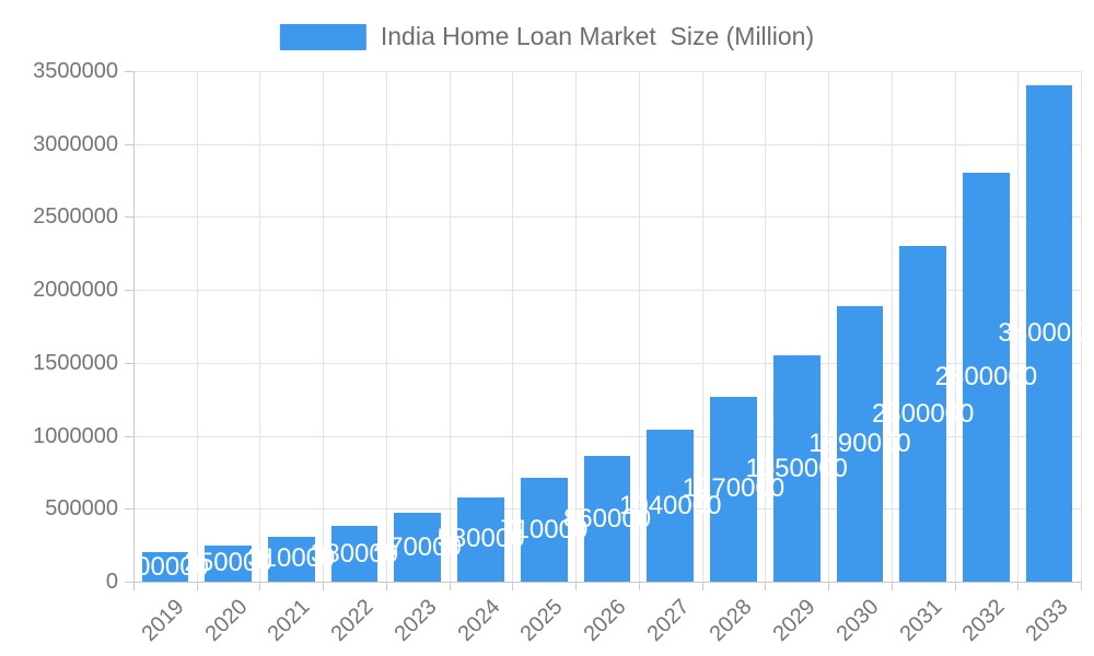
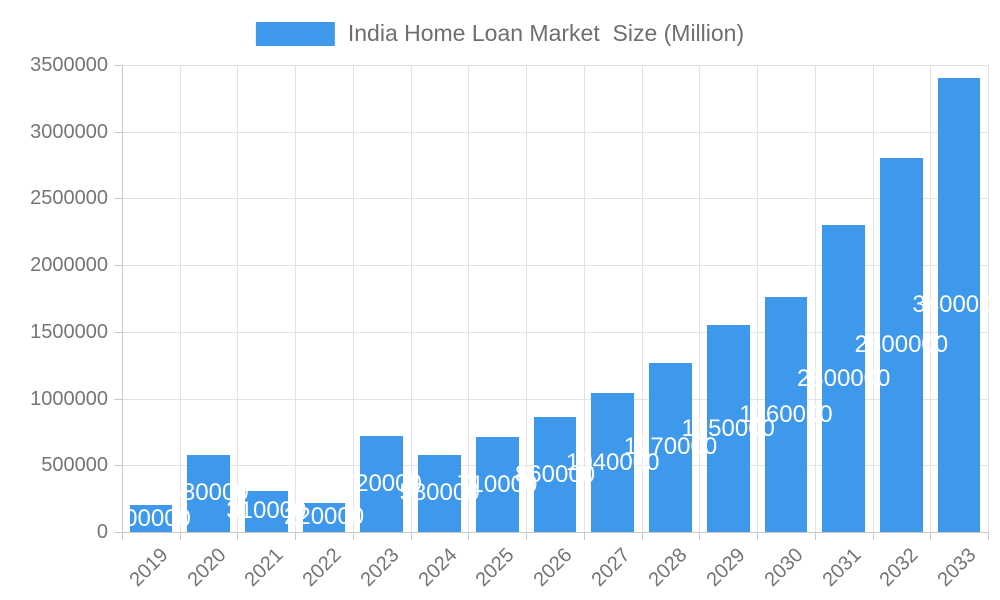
2020: 250000 -> 580000
2022: 380000 -> 220000
2023: 470000 -> 720000
2030: 1890000 -> 1760000
